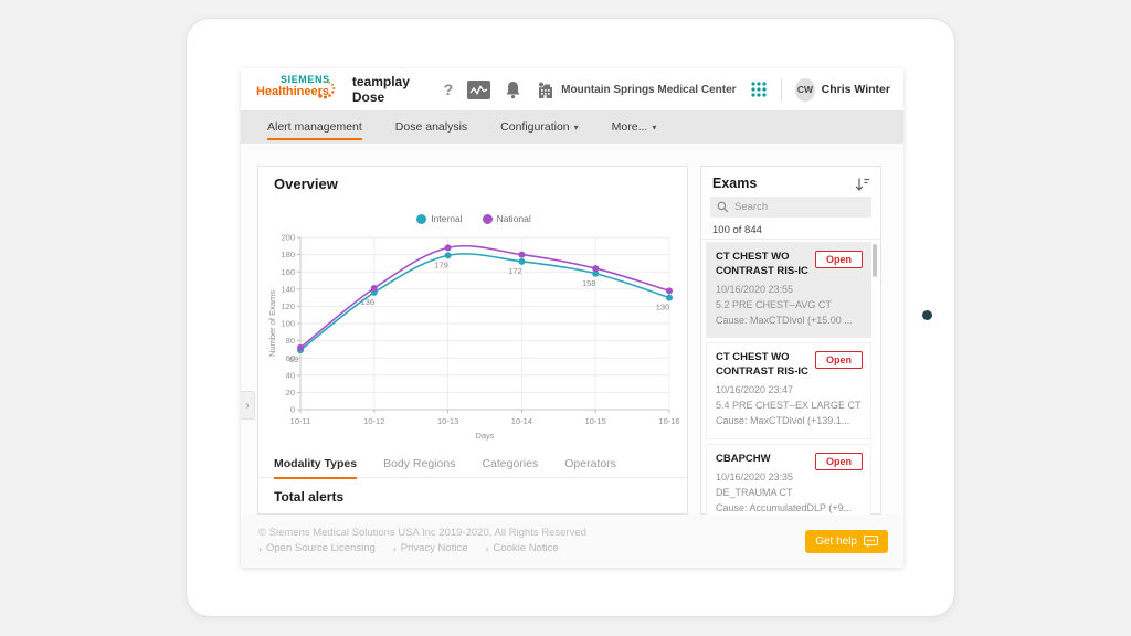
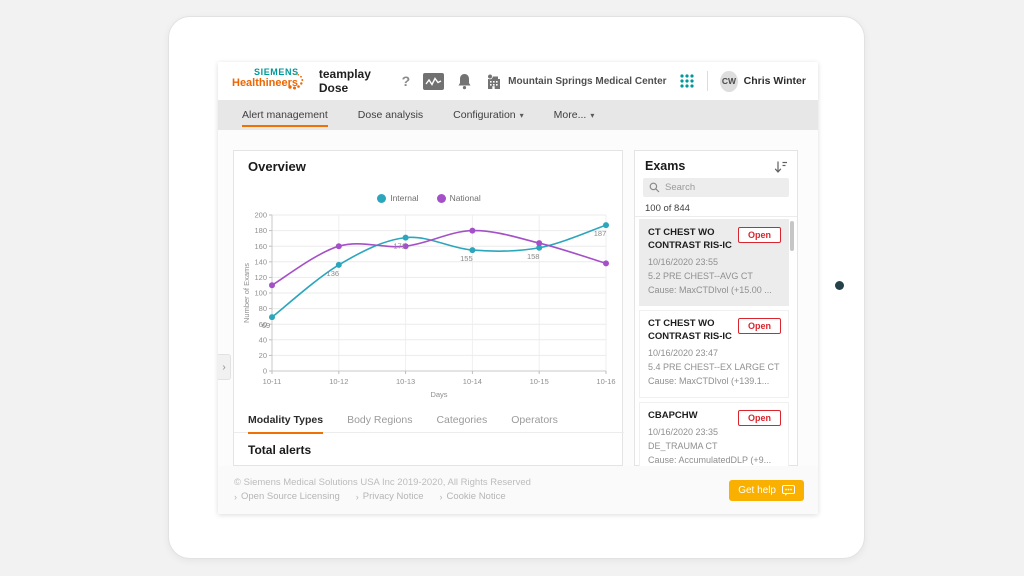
National/10-11: 70 -> 110
National/10-12: 140 -> 160
Internal/10-13: 179 -> 171
National/10-13: 190 -> 160
Internal/10-14: 172 -> 155
Internal/10-16: 130 -> 187
